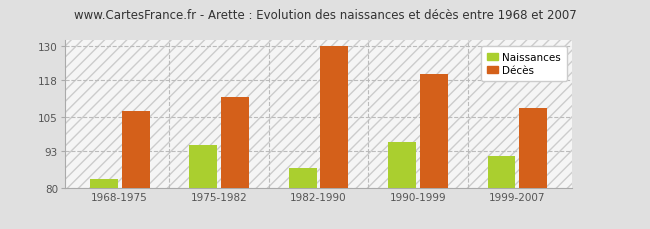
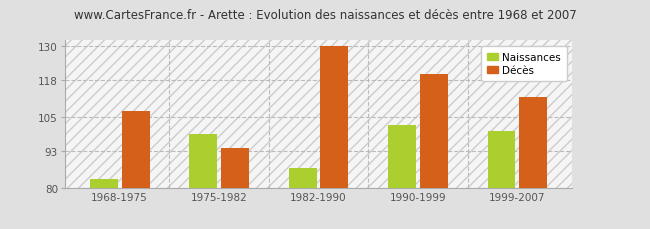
Naissances/1975-1982: 95 -> 99
Décès/1975-1982: 112 -> 94
Naissances/1990-1999: 96 -> 102
Naissances/1999-2007: 91 -> 100
Décès/1999-2007: 108 -> 112
